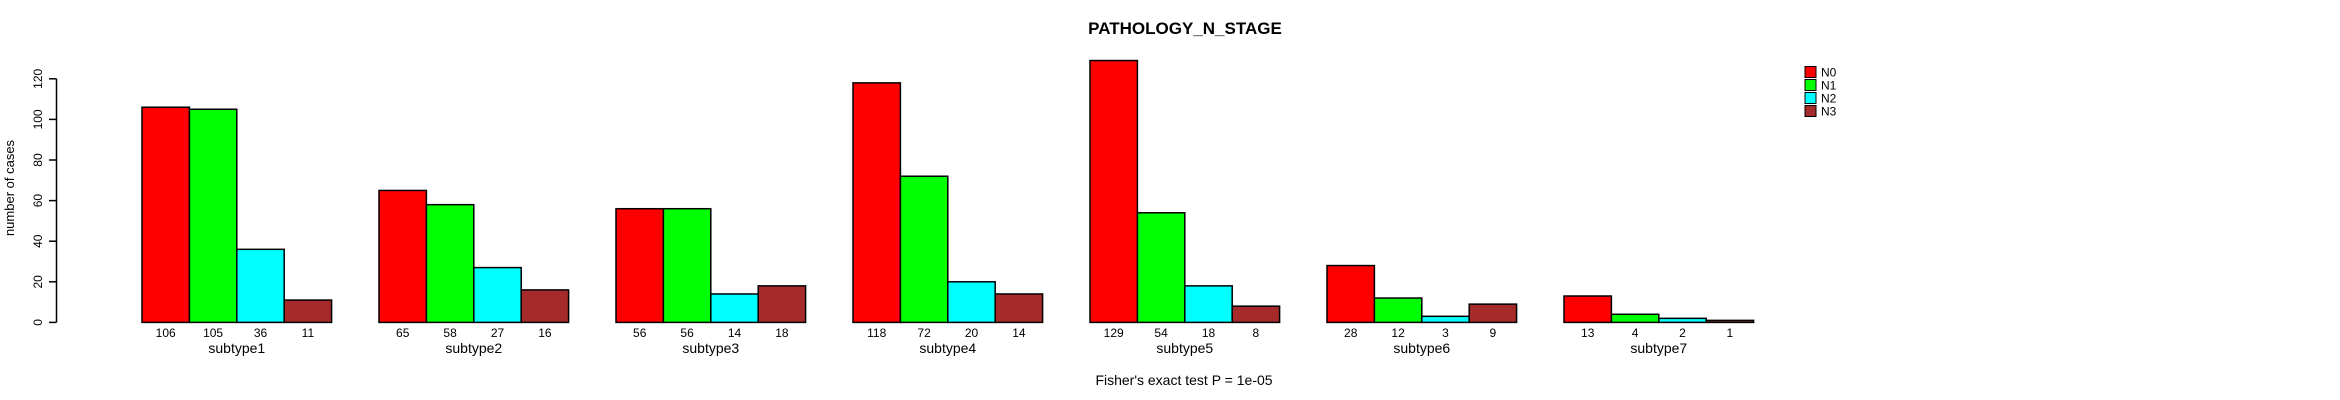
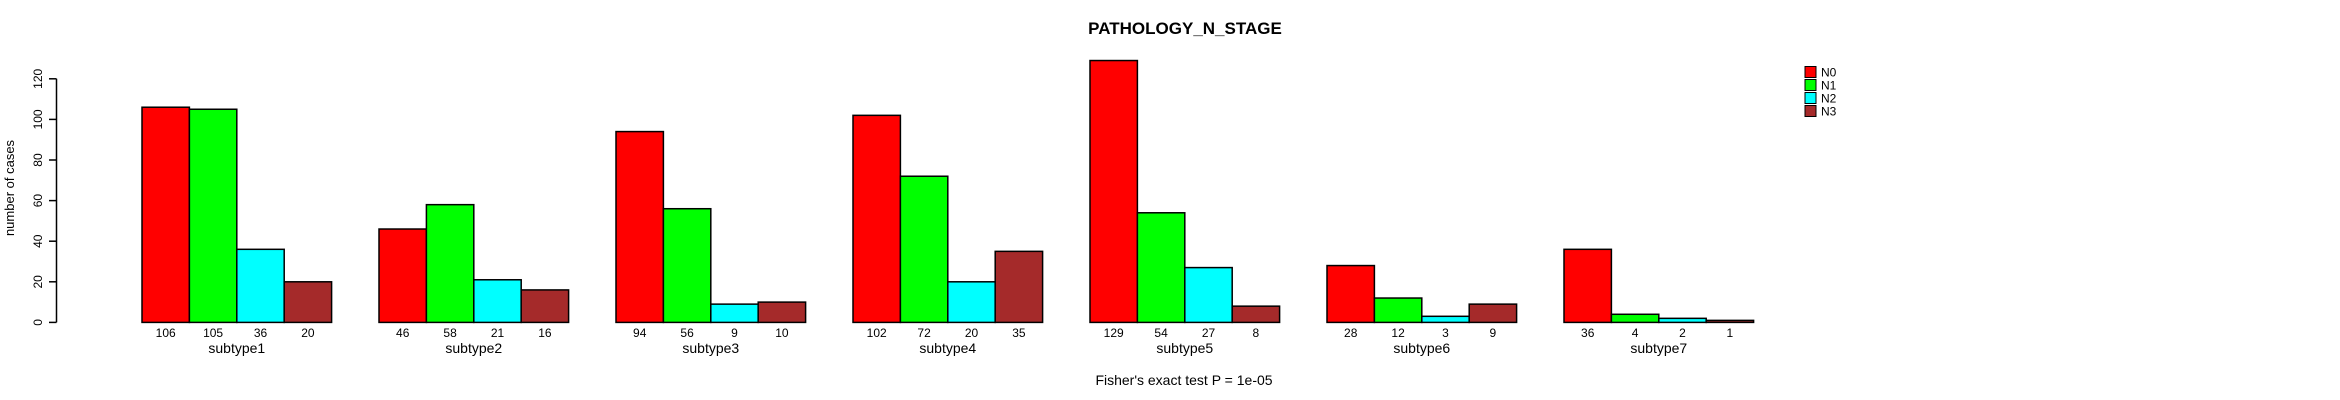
N3/subtype1: 11 -> 20
N0/subtype2: 65 -> 46
N2/subtype2: 27 -> 21
N0/subtype3: 56 -> 94
N2/subtype3: 14 -> 9
N3/subtype3: 18 -> 10
N0/subtype4: 118 -> 102
N3/subtype4: 14 -> 35
N2/subtype5: 18 -> 27
N0/subtype7: 13 -> 36
